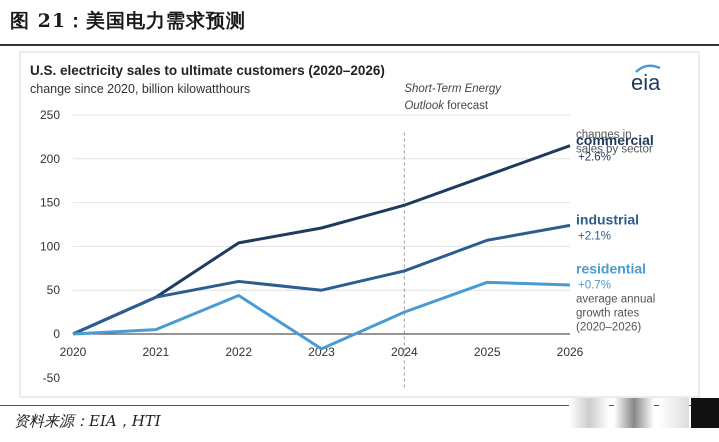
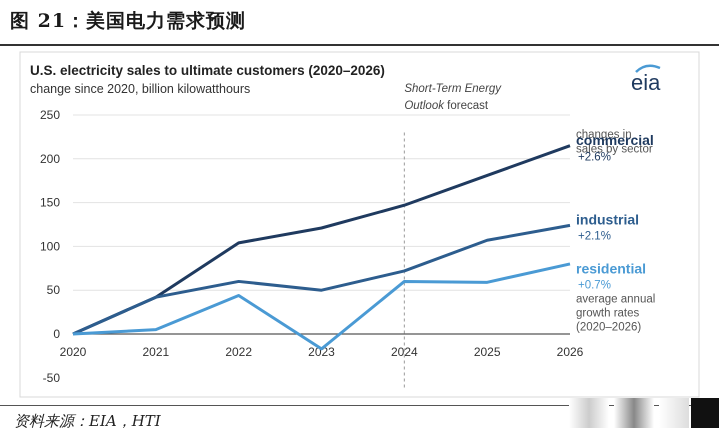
residential/2024: 20 -> 60
residential/2026: 60 -> 80
